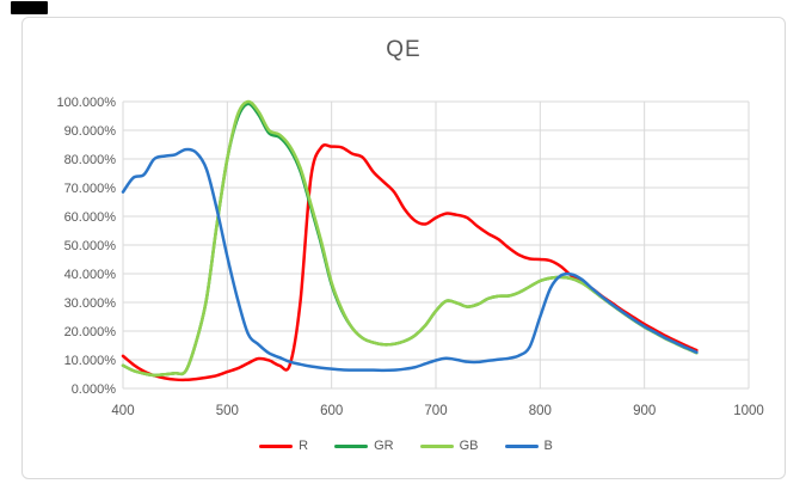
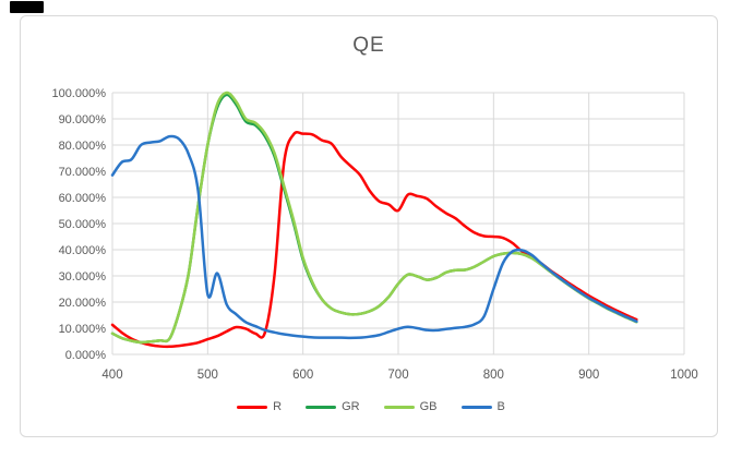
B/500: 46% -> 23%
R/700: 60% -> 55%
